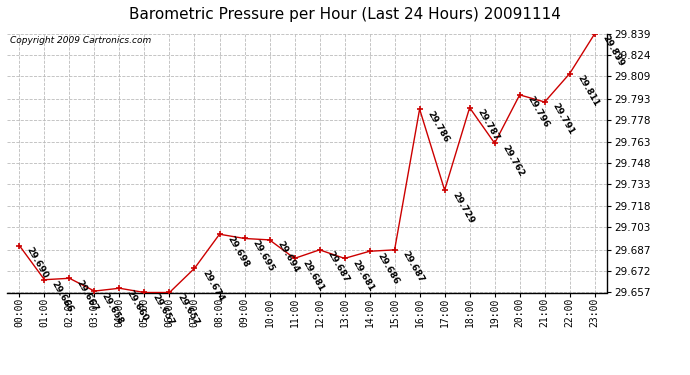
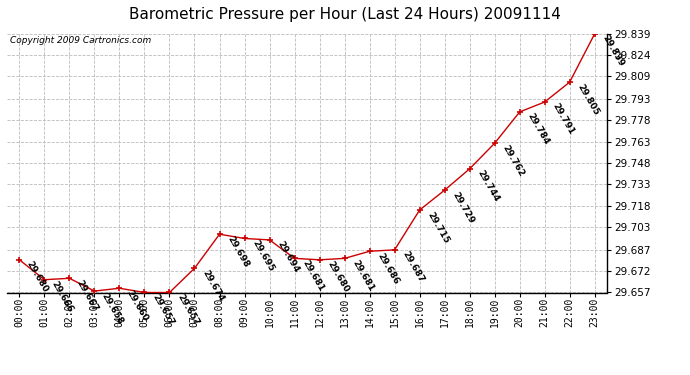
00:00: 29.690 -> 29.680
12:00: 29.687 -> 29.680
16:00: 29.786 -> 29.715
18:00: 29.787 -> 29.744
20:00: 29.796 -> 29.784
22:00: 29.811 -> 29.805
